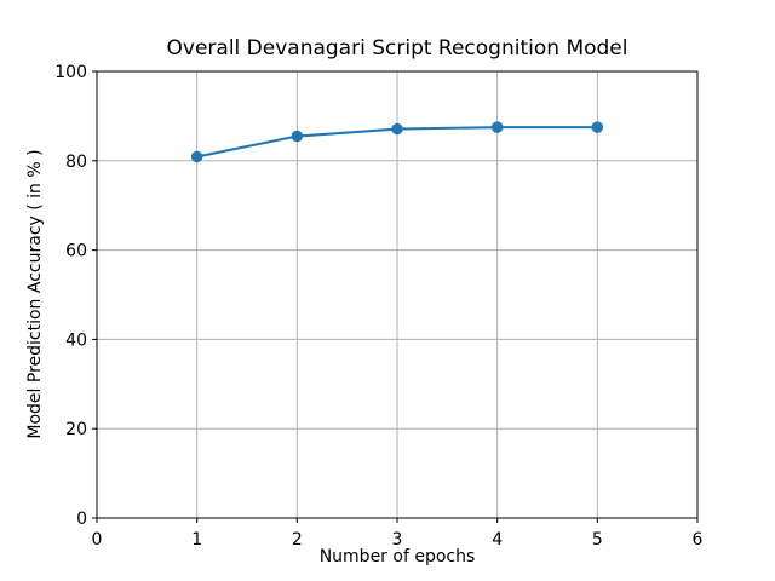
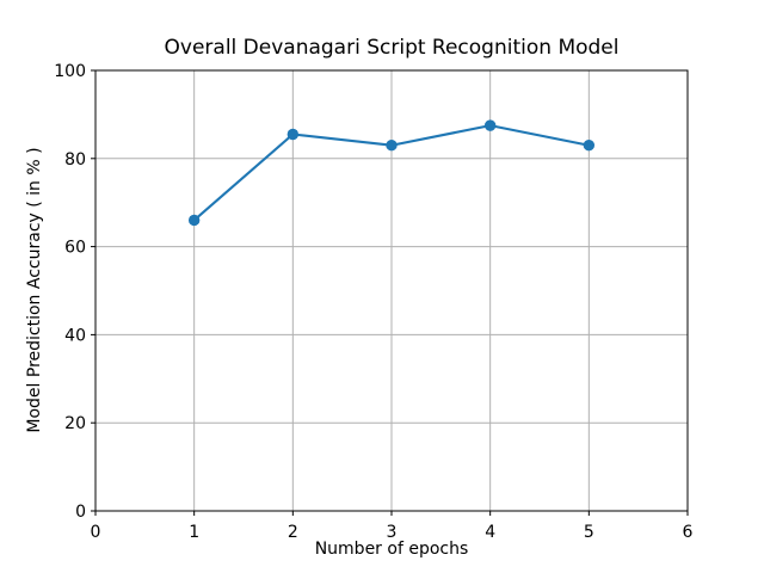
1: 81 -> 66
3: 87 -> 83
5: 88 -> 83
